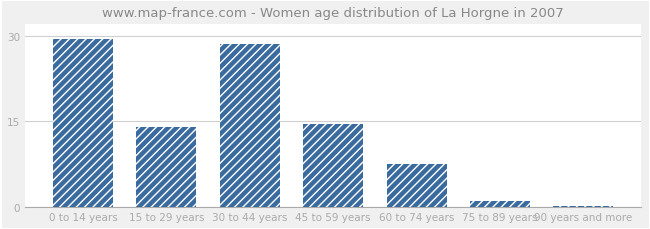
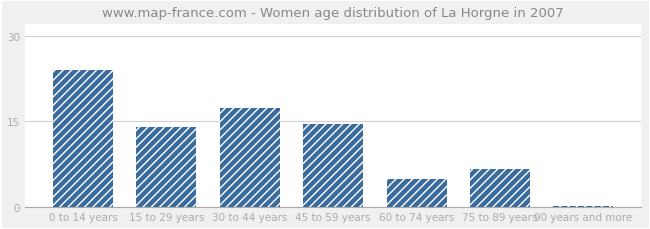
0 to 14 years: 29.5 -> 24.0
30 to 44 years: 28.5 -> 17.4
60 to 74 years: 7.5 -> 5.0
75 to 89 years: 1.0 -> 6.6
